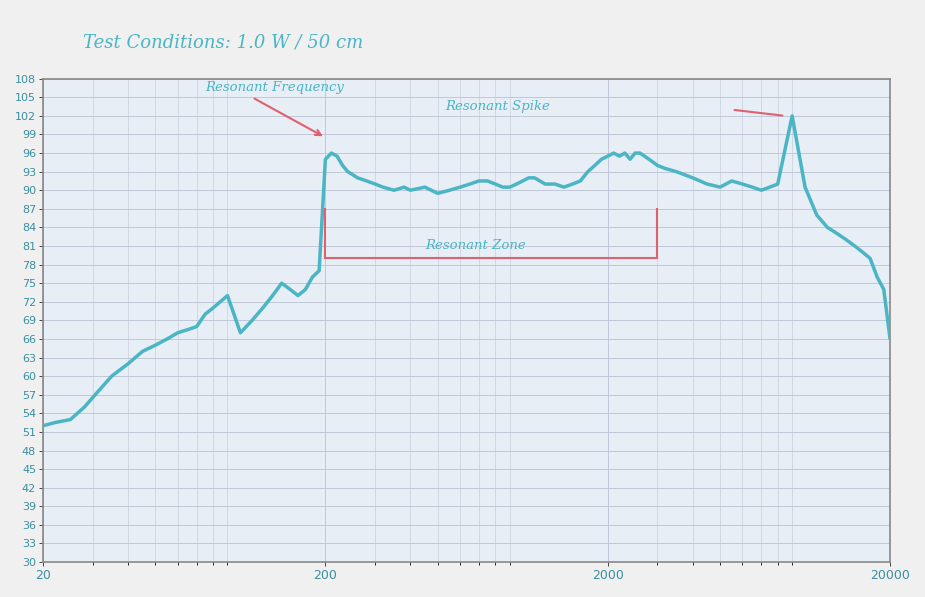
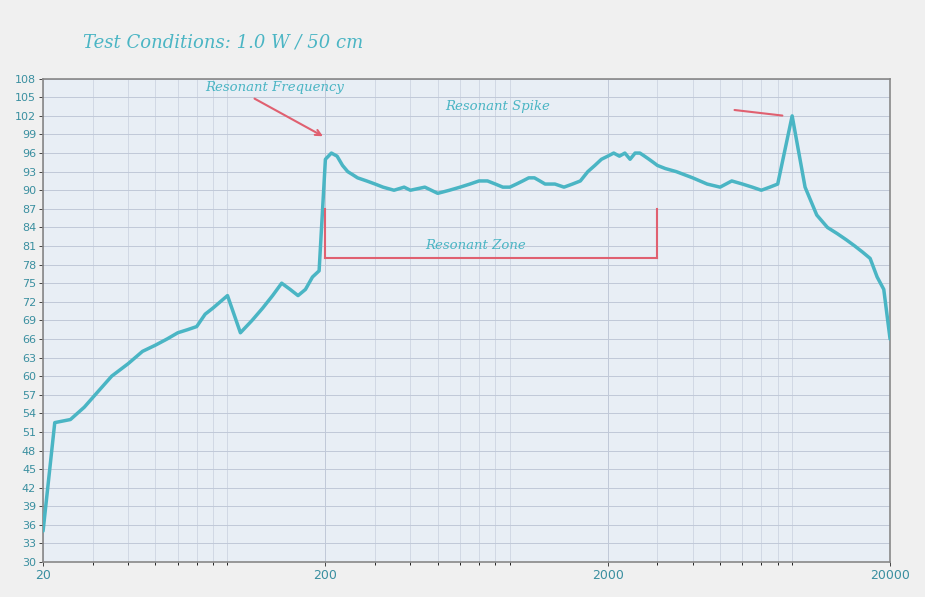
20: 52.0 -> 35.0
